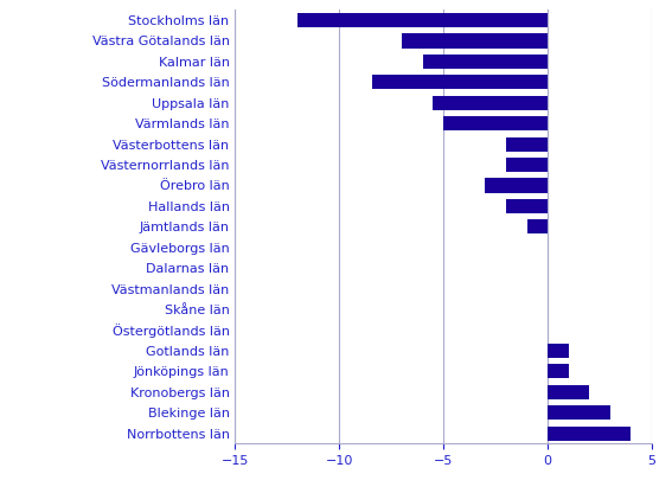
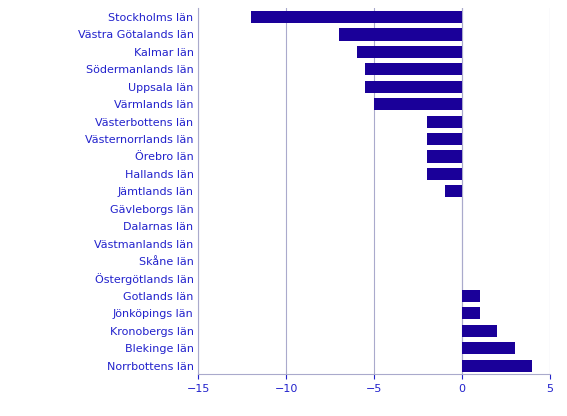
Södermanlands län: -8.4 -> -5.5
Örebro län: -3.0 -> -2.0
